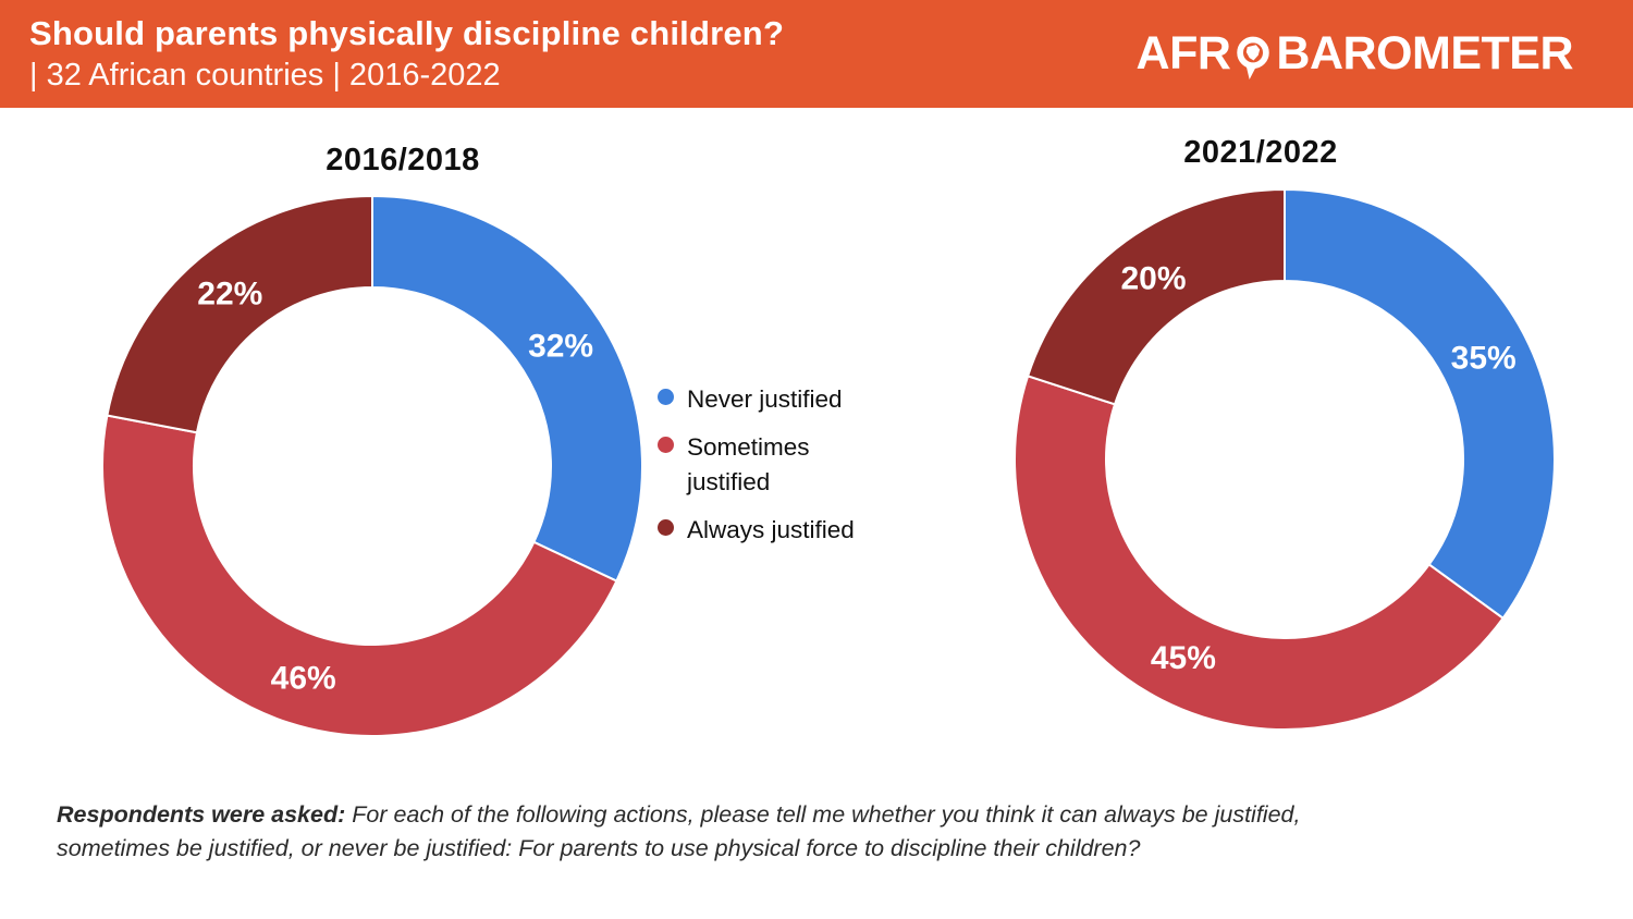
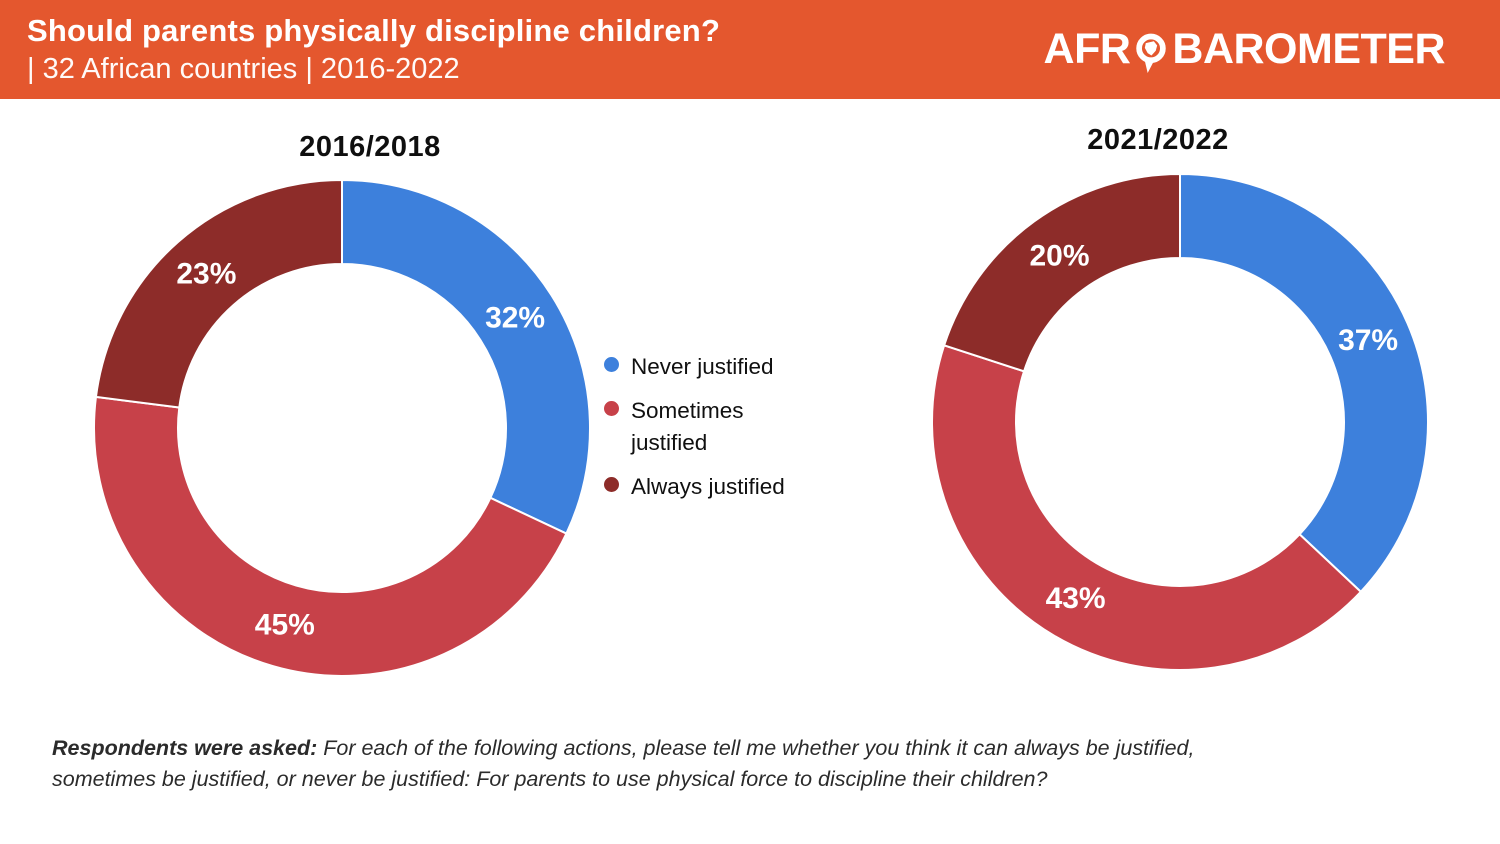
2016/2018/Sometimes justified: 46% -> 45%
2016/2018/Always justified: 22% -> 23%
2021/2022/Never justified: 35% -> 37%
2021/2022/Sometimes justified: 45% -> 43%
